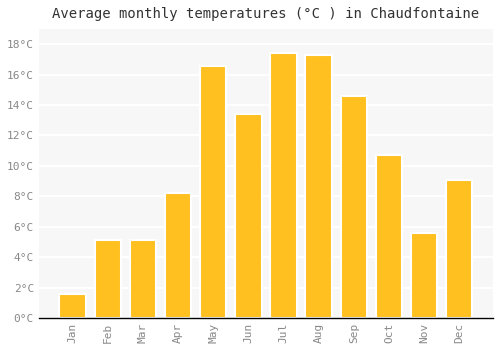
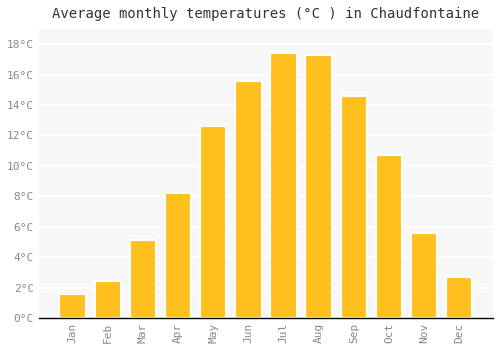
Feb: 5.1°C -> 2.4°C
May: 16.6°C -> 12.6°C
Jun: 13.4°C -> 15.6°C
Dec: 9.1°C -> 2.7°C
